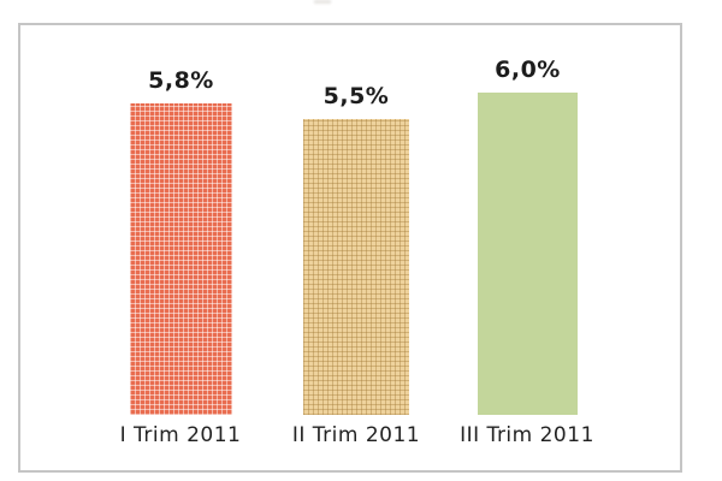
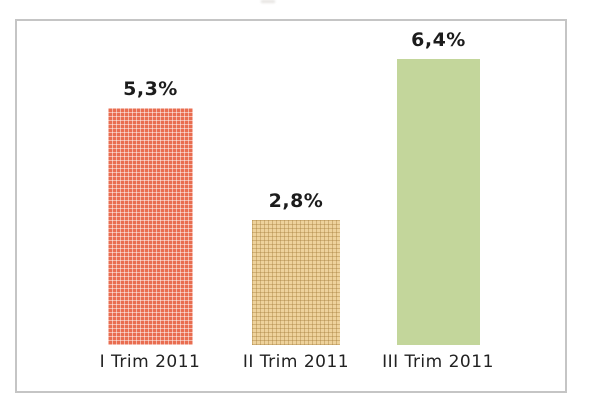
I Trim 2011: 5,8% -> 5,3%
II Trim 2011: 5,5% -> 2,8%
III Trim 2011: 6,0% -> 6,4%
